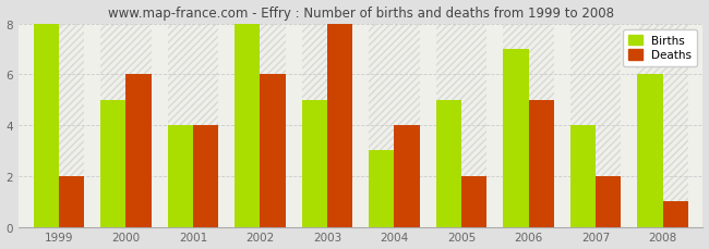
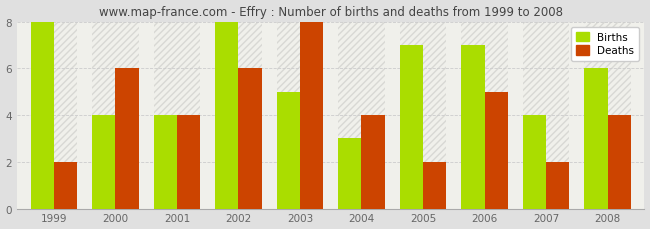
Births/2000: 5 -> 4
Births/2005: 5 -> 7
Deaths/2008: 1 -> 4
